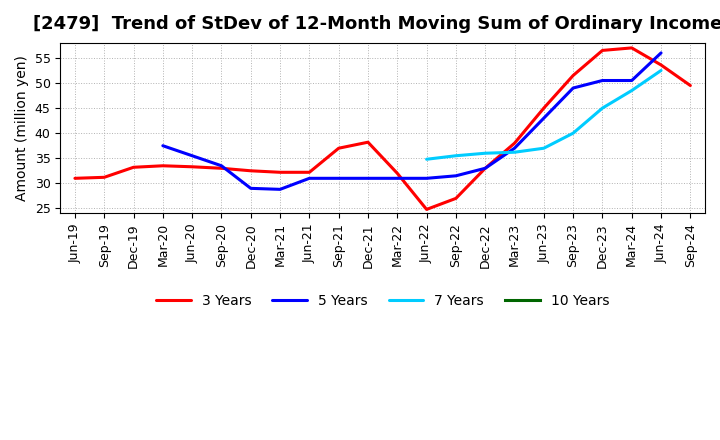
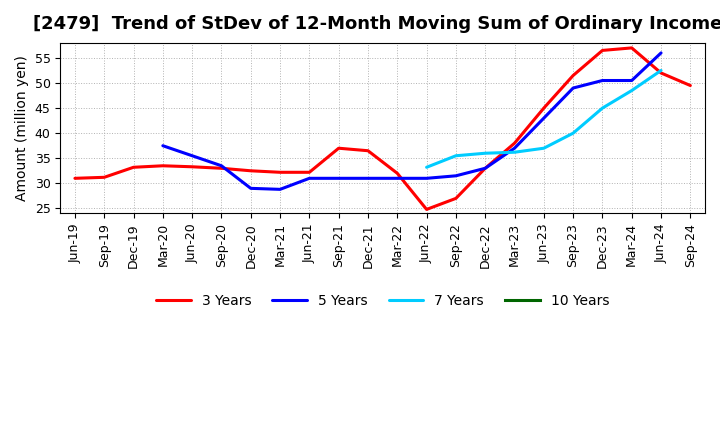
3 Years/Dec-21: 38.2 -> 36.5
7 Years/Jun-22: 34.8 -> 33.2
3 Years/Jun-24: 53.6 -> 52.0
